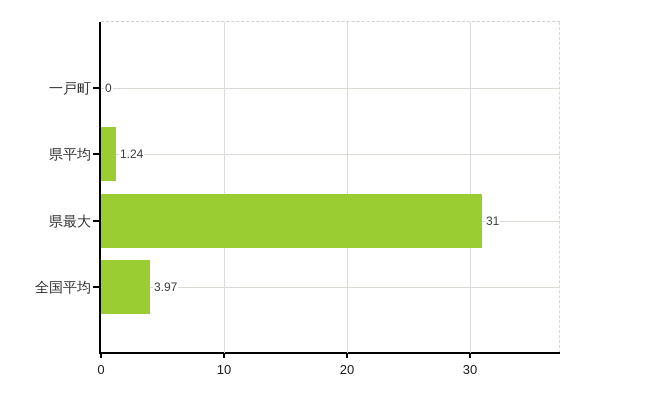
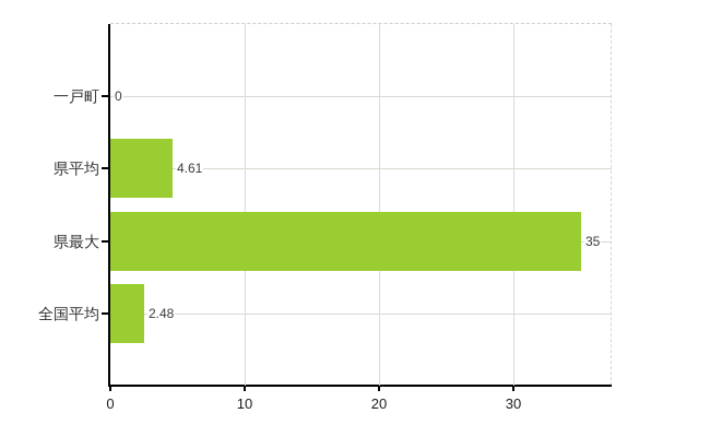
県平均: 1.24 -> 4.61
県最大: 31 -> 35
全国平均: 3.97 -> 2.48
